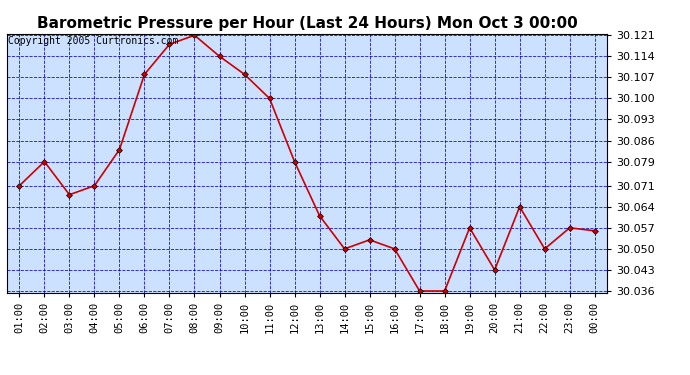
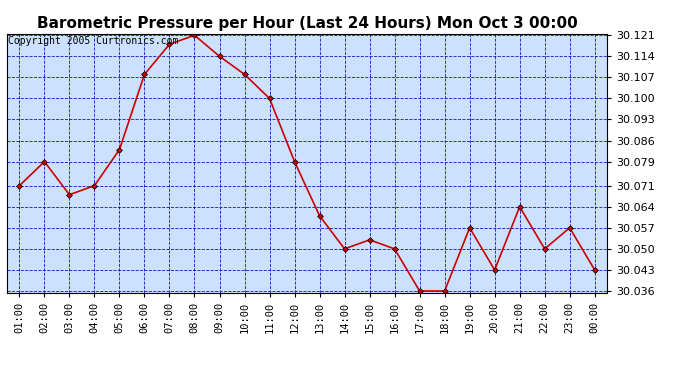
00:00: 30.056 -> 30.043
